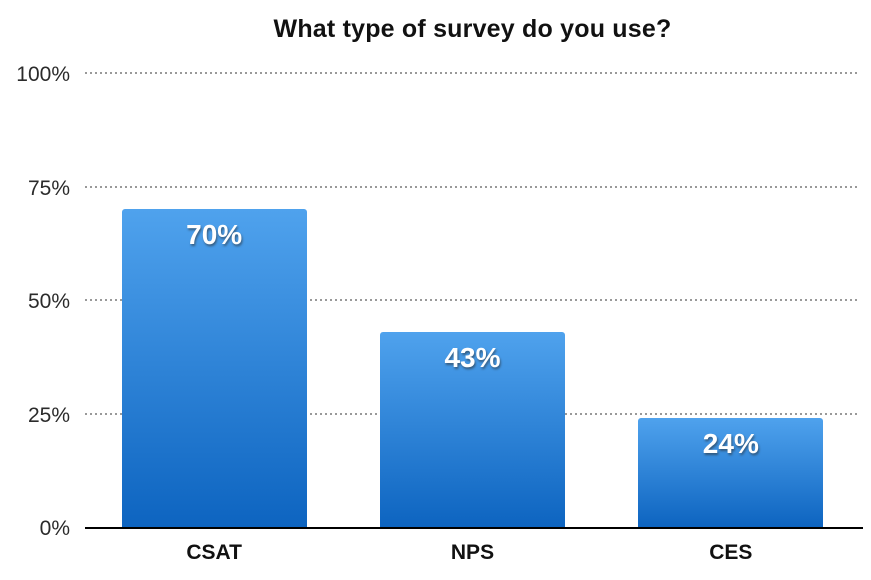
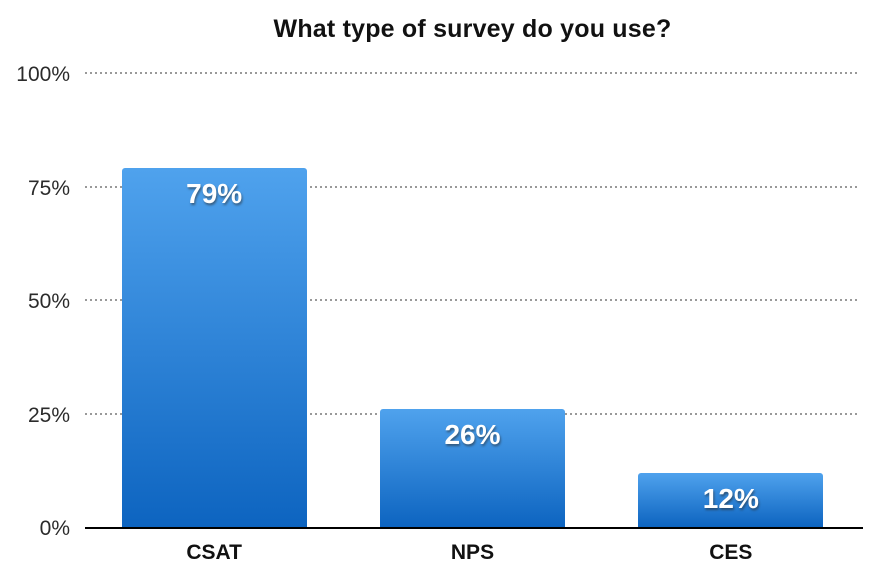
CSAT: 70% -> 79%
NPS: 43% -> 26%
CES: 24% -> 12%
